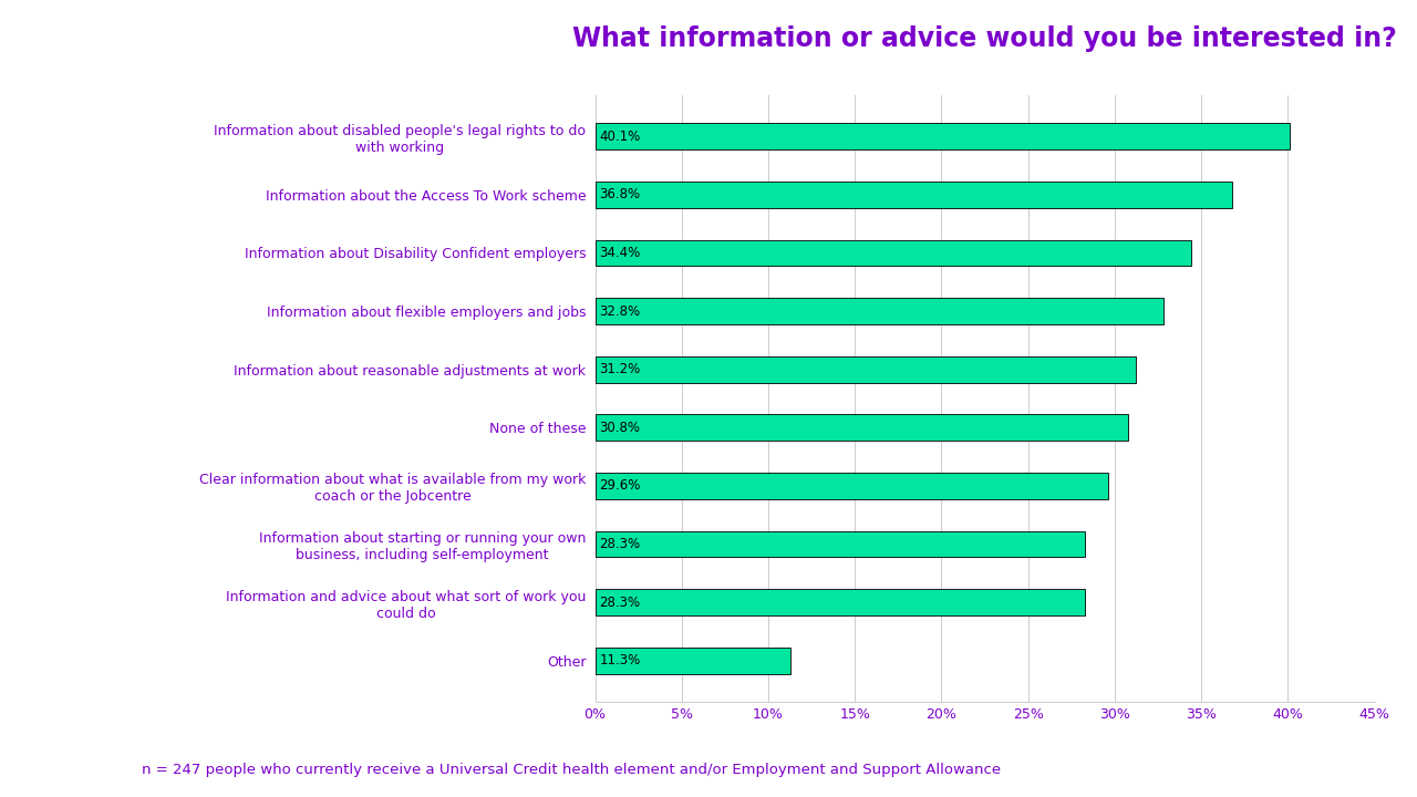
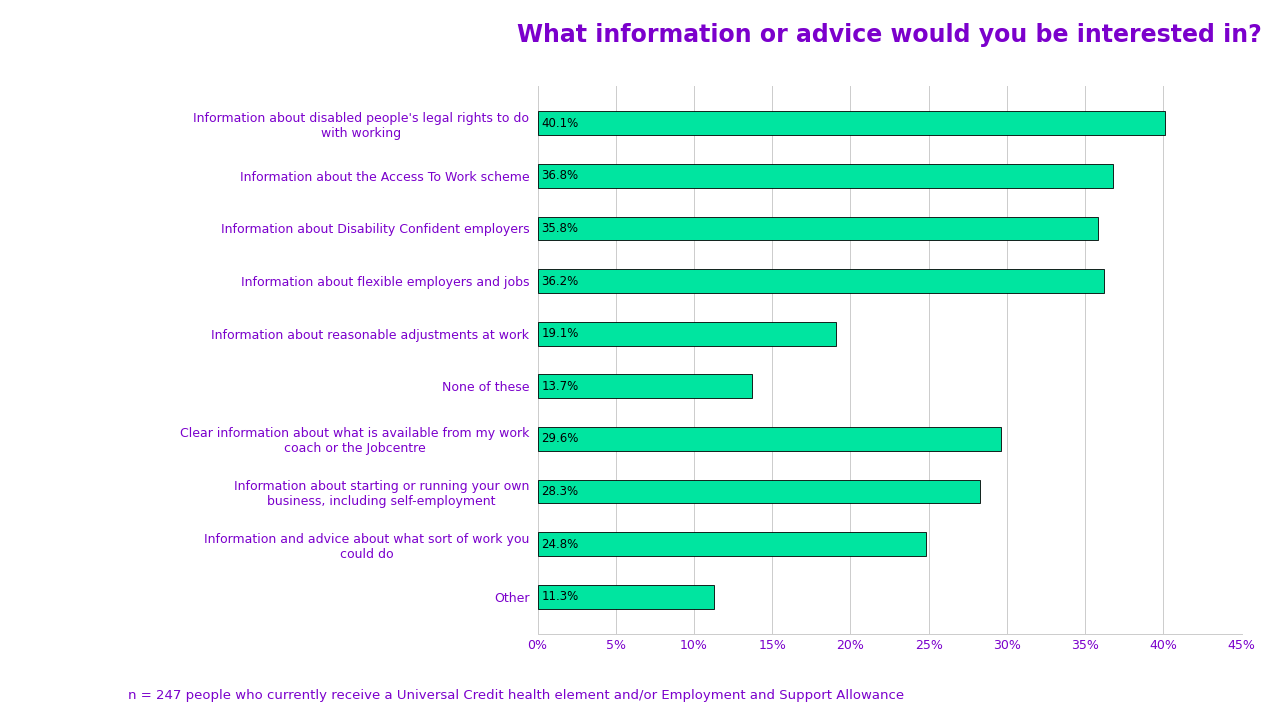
Information about Disability Confident employers: 34.4% -> 35.8%
Information about flexible employers and jobs: 32.8% -> 36.2%
Information about reasonable adjustments at work: 31.2% -> 19.1%
None of these: 30.8% -> 13.7%
Information and advice about what sort of work you could do: 28.3% -> 24.8%
